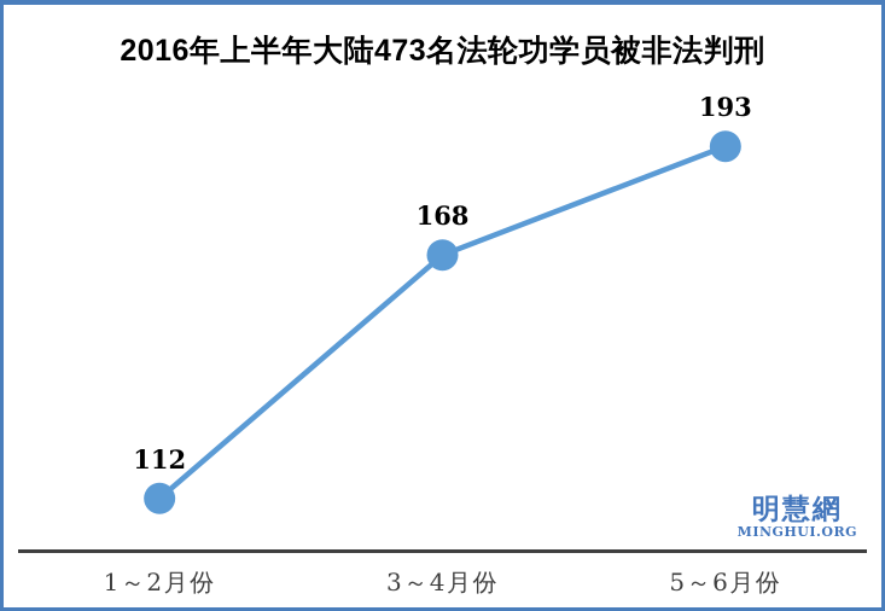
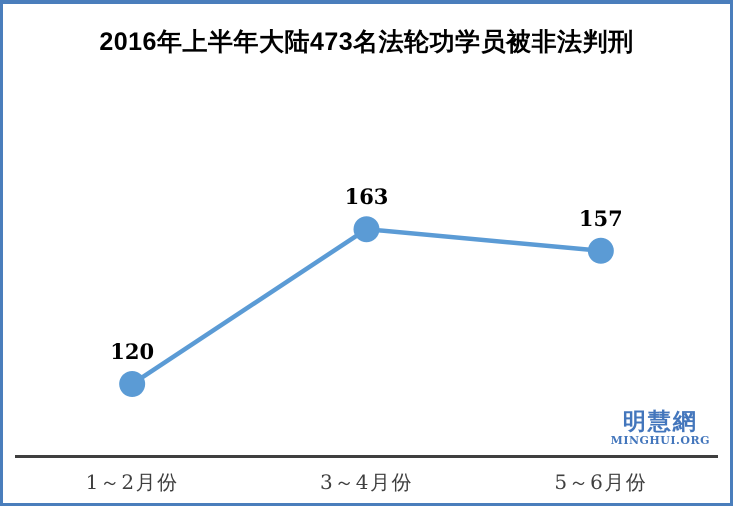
1～2月份: 112 -> 120
3～4月份: 168 -> 163
5～6月份: 193 -> 157
